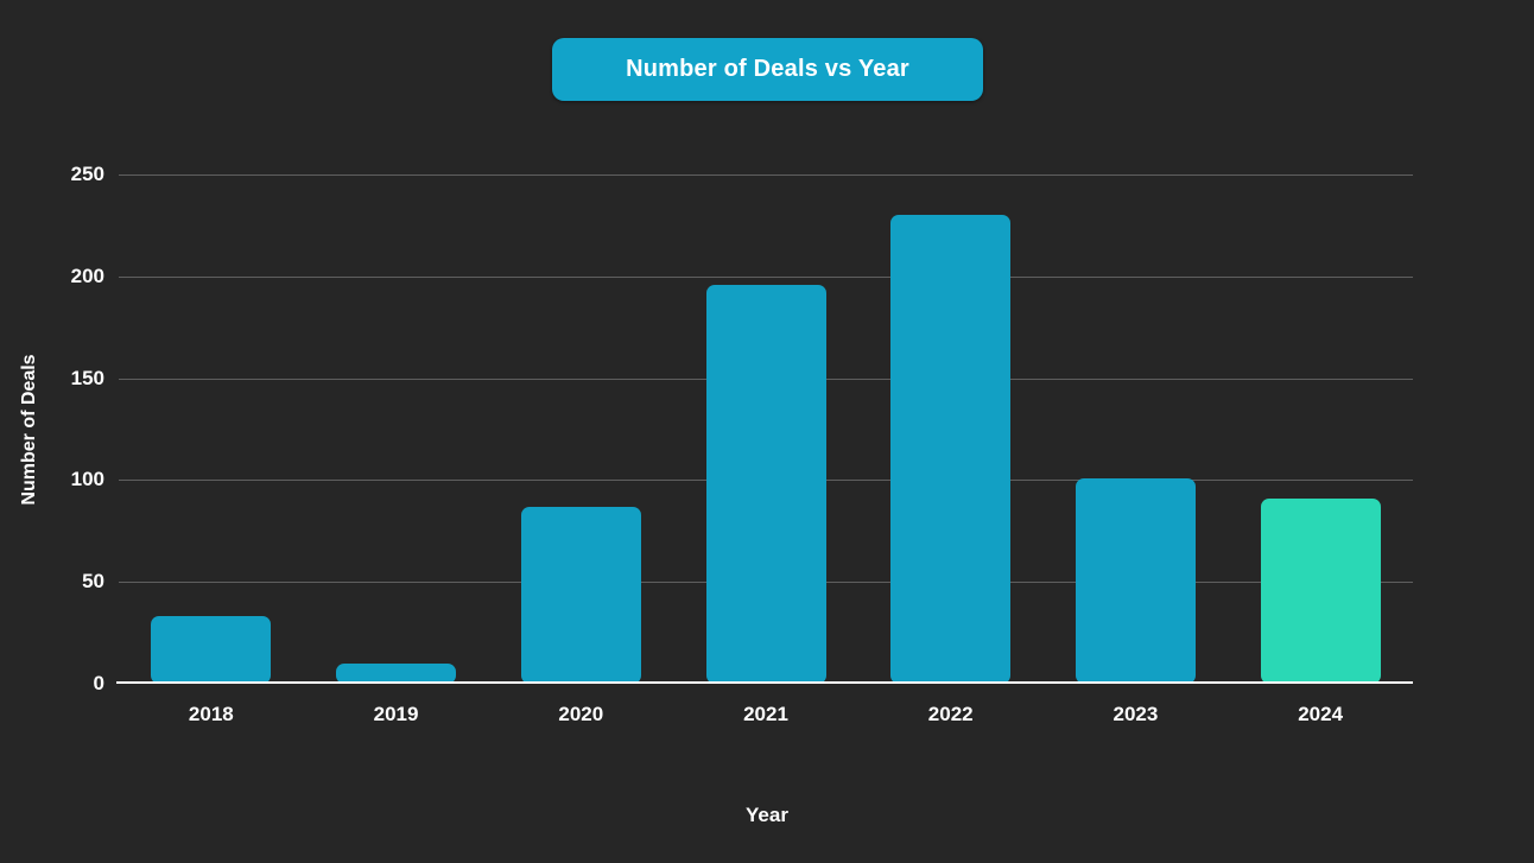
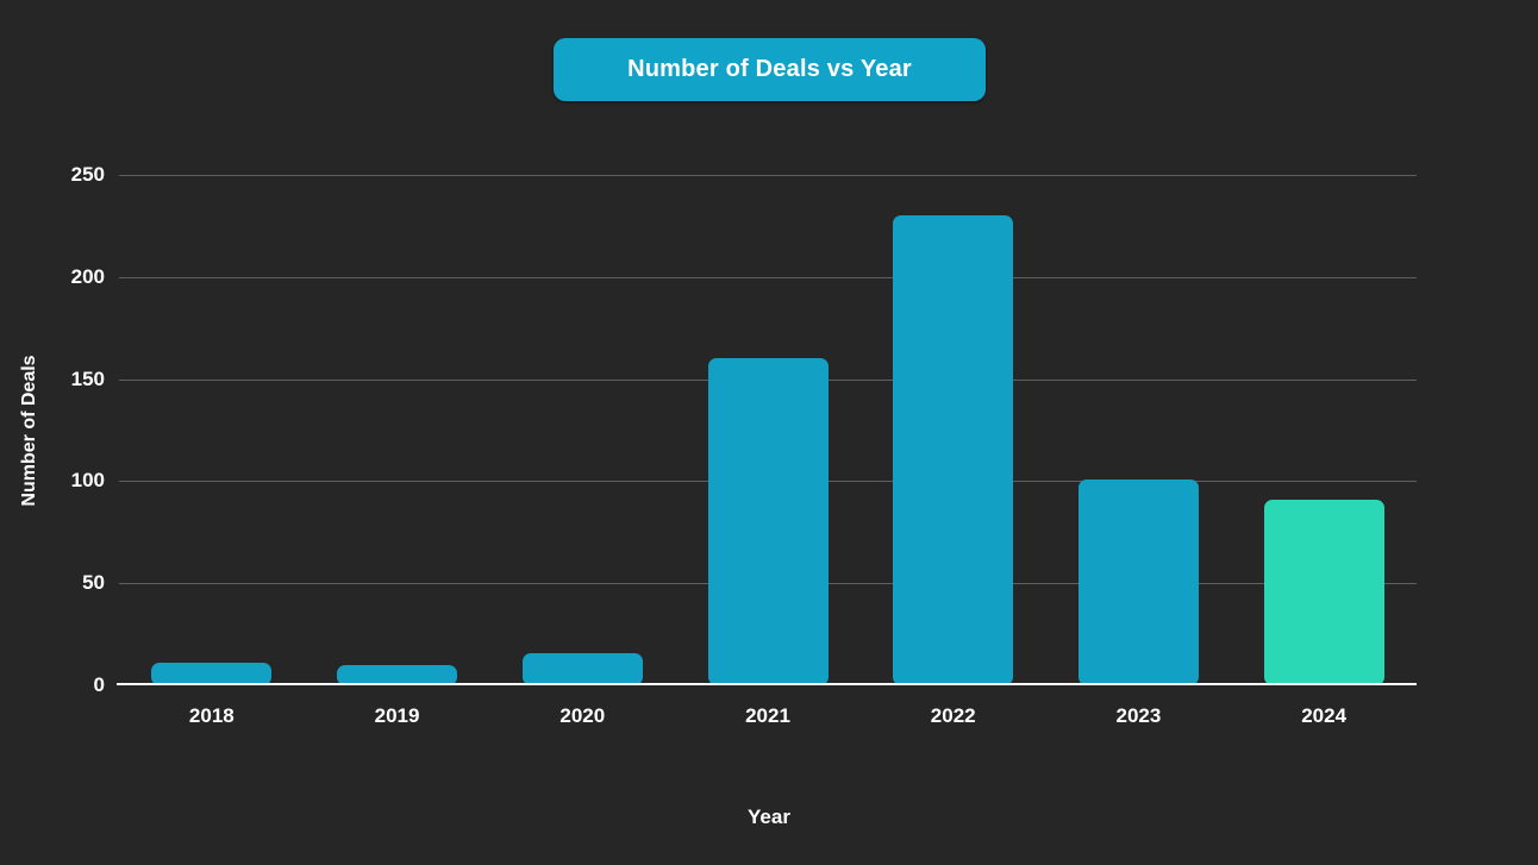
2018: 33 -> 11
2020: 87 -> 16
2021: 196 -> 160
